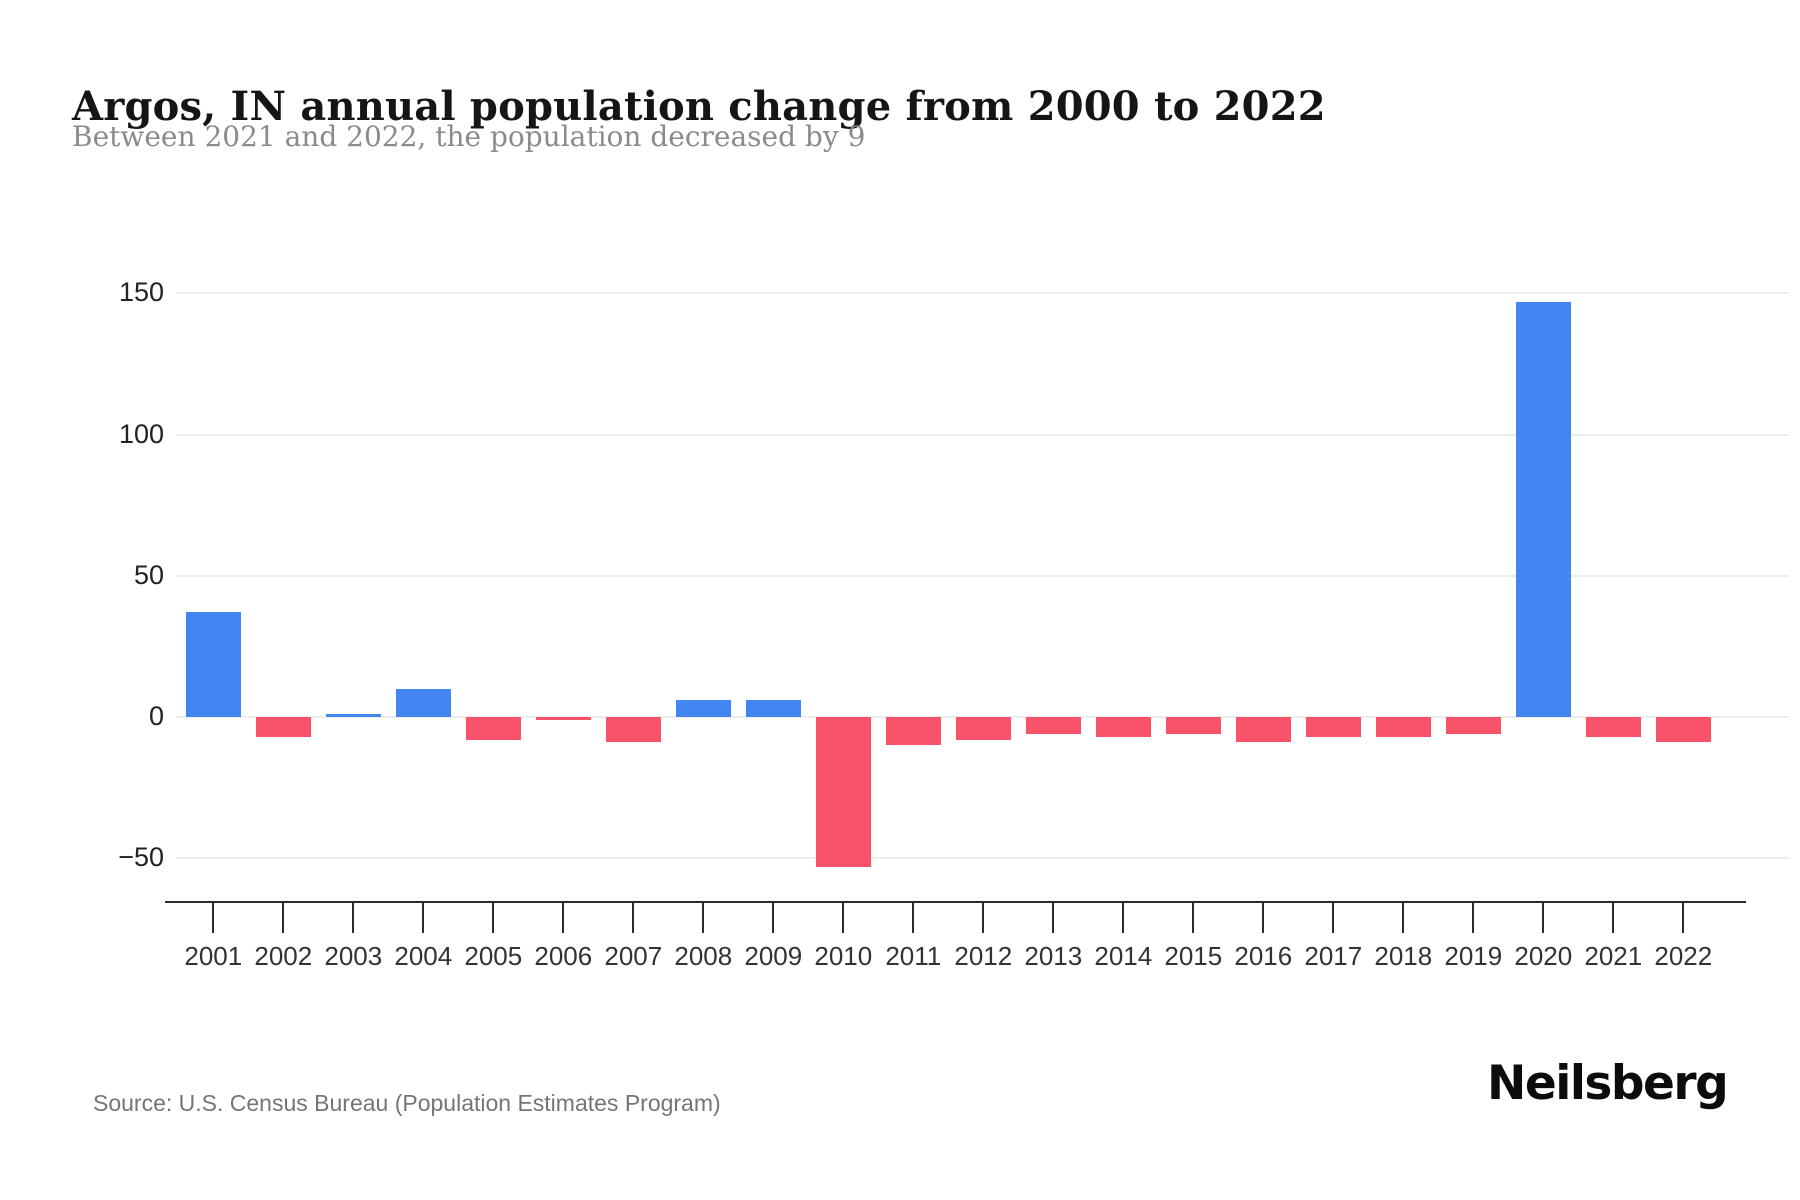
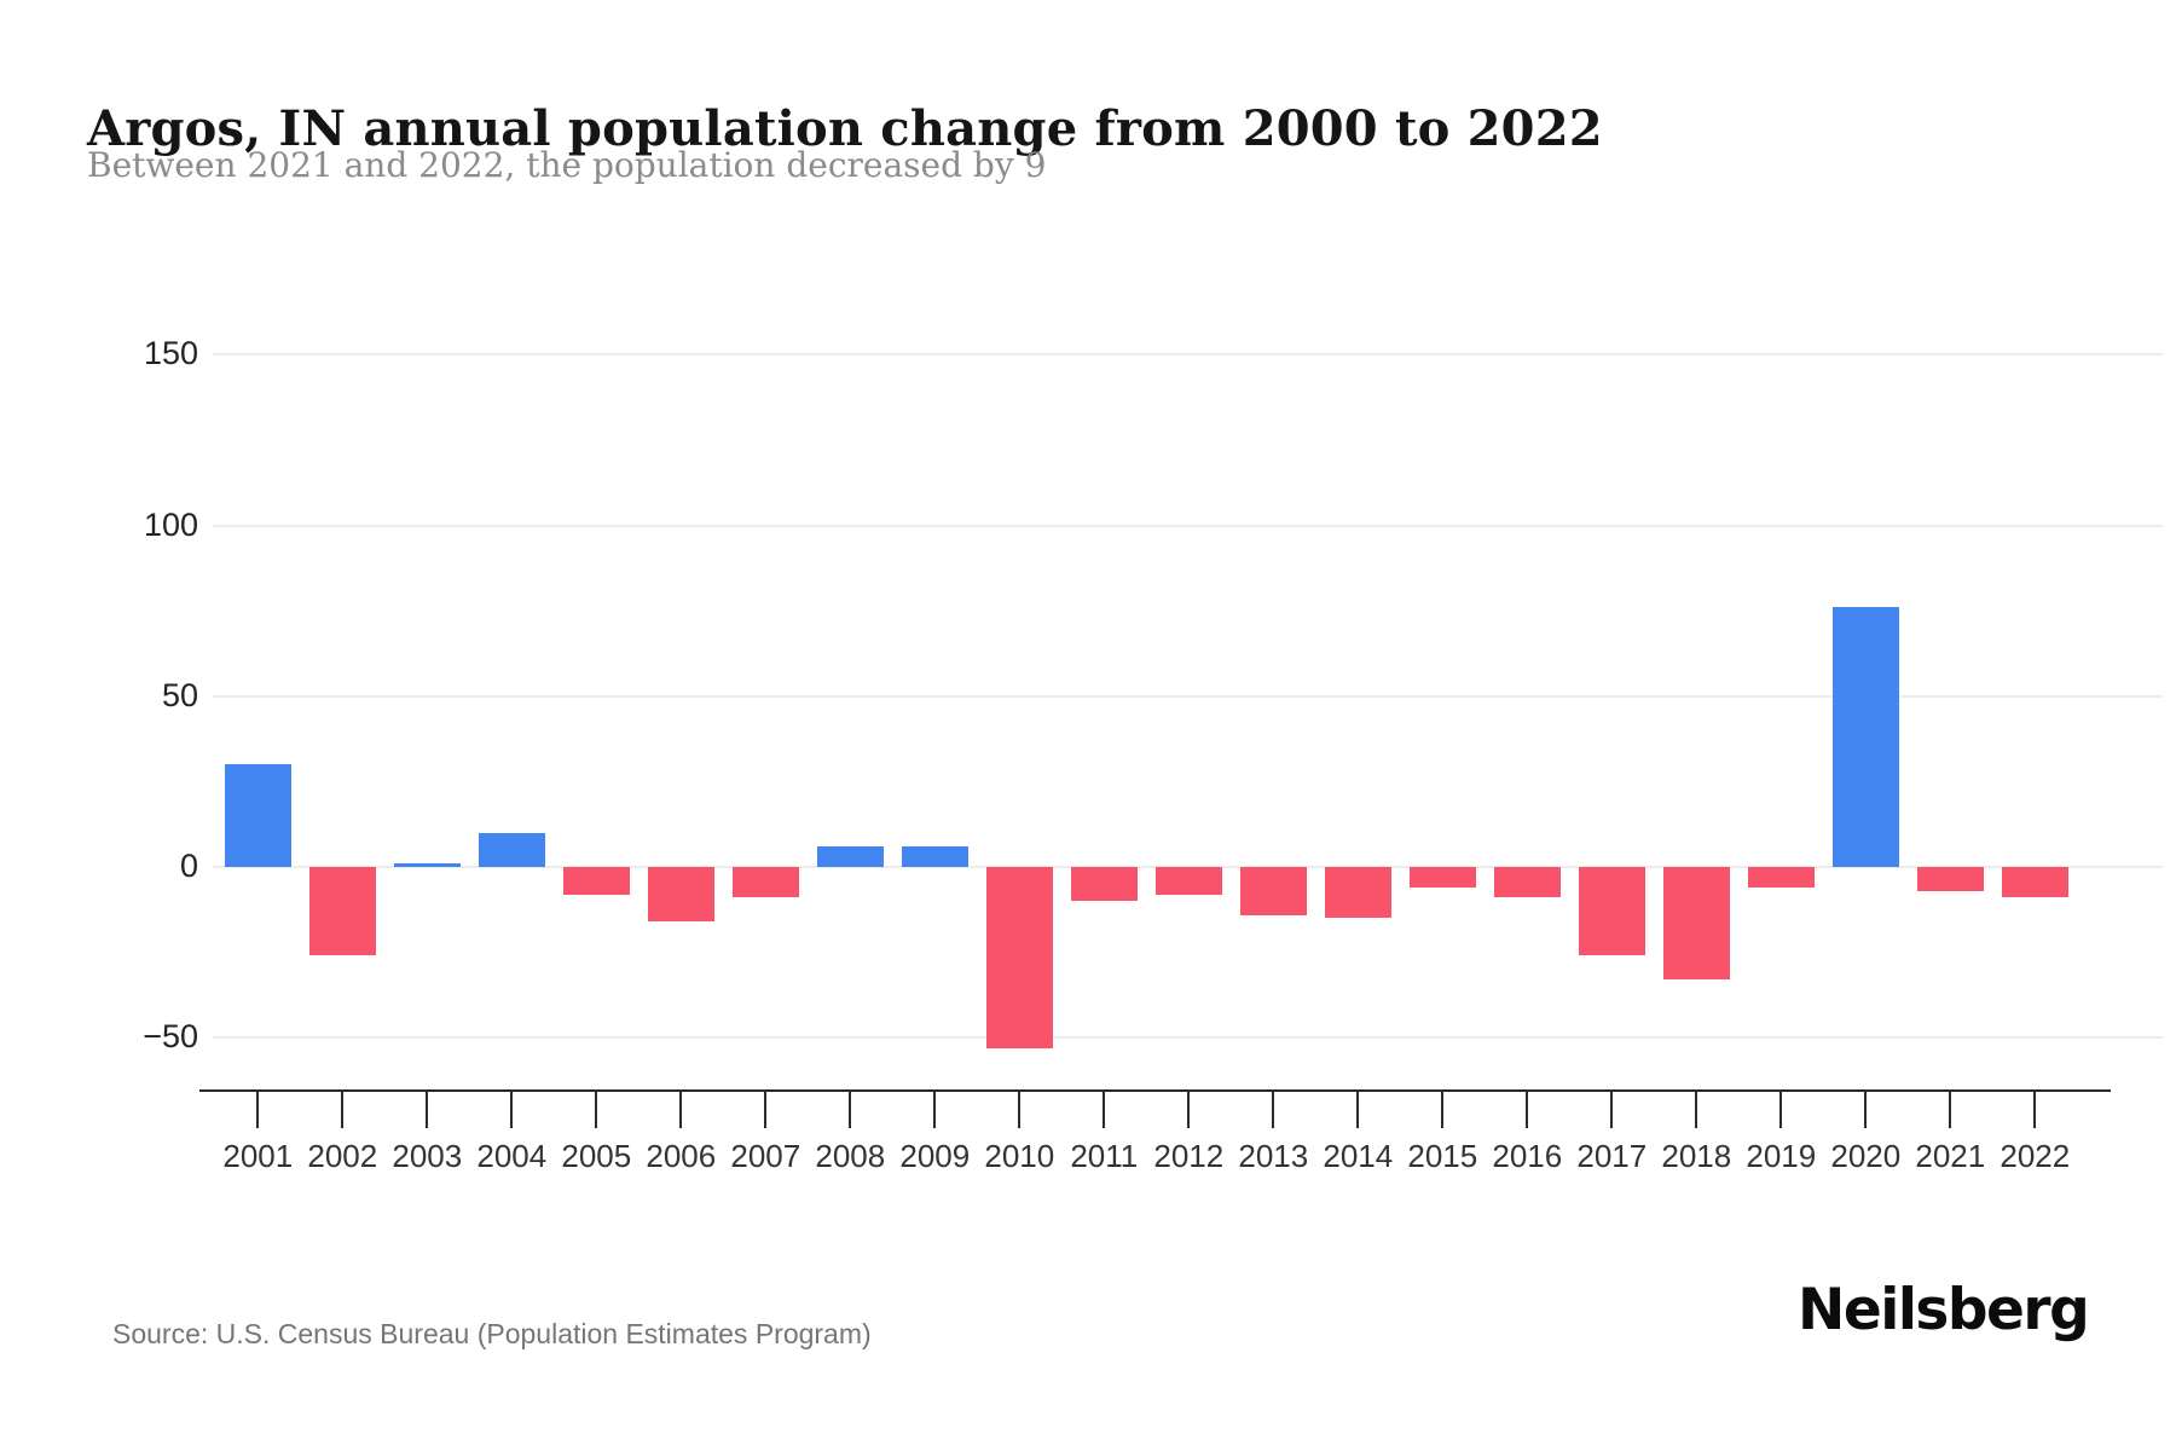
2001: 37 -> 30
2002: -7 -> -26
2006: -1 -> -16
2013: -6 -> -14
2014: -7 -> -15
2017: -7 -> -26
2018: -7 -> -33
2020: 147 -> 76
